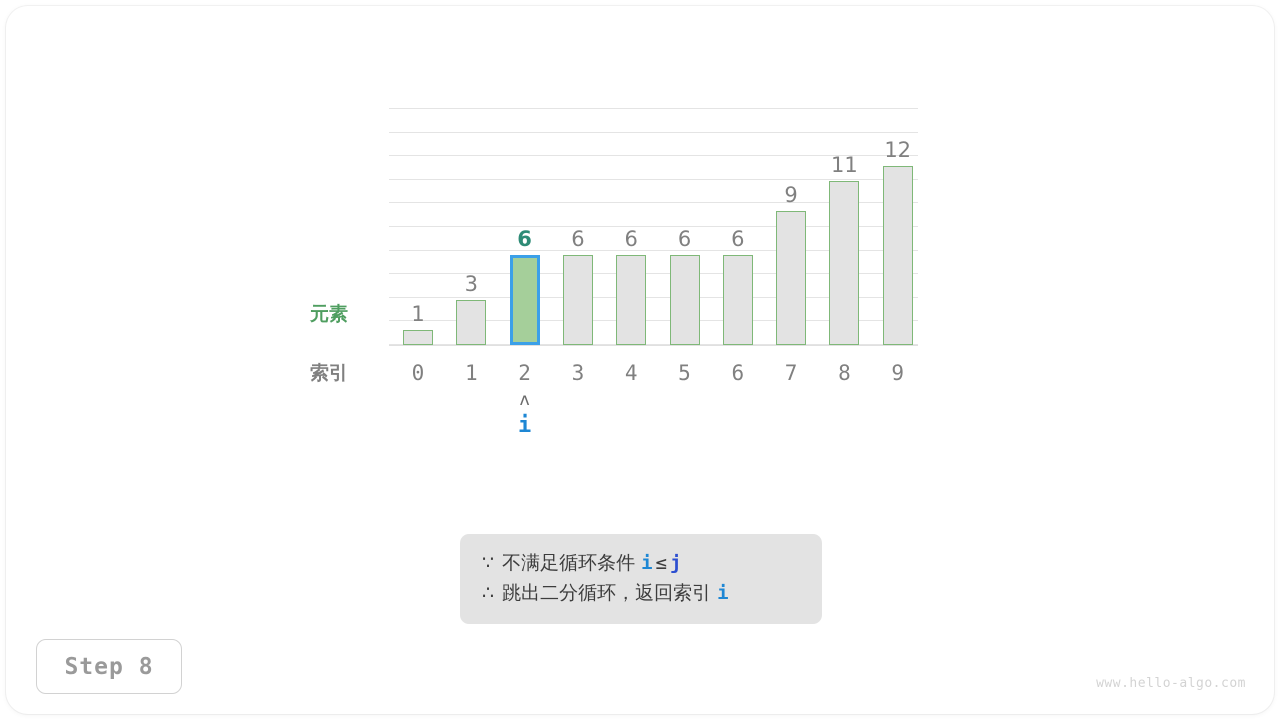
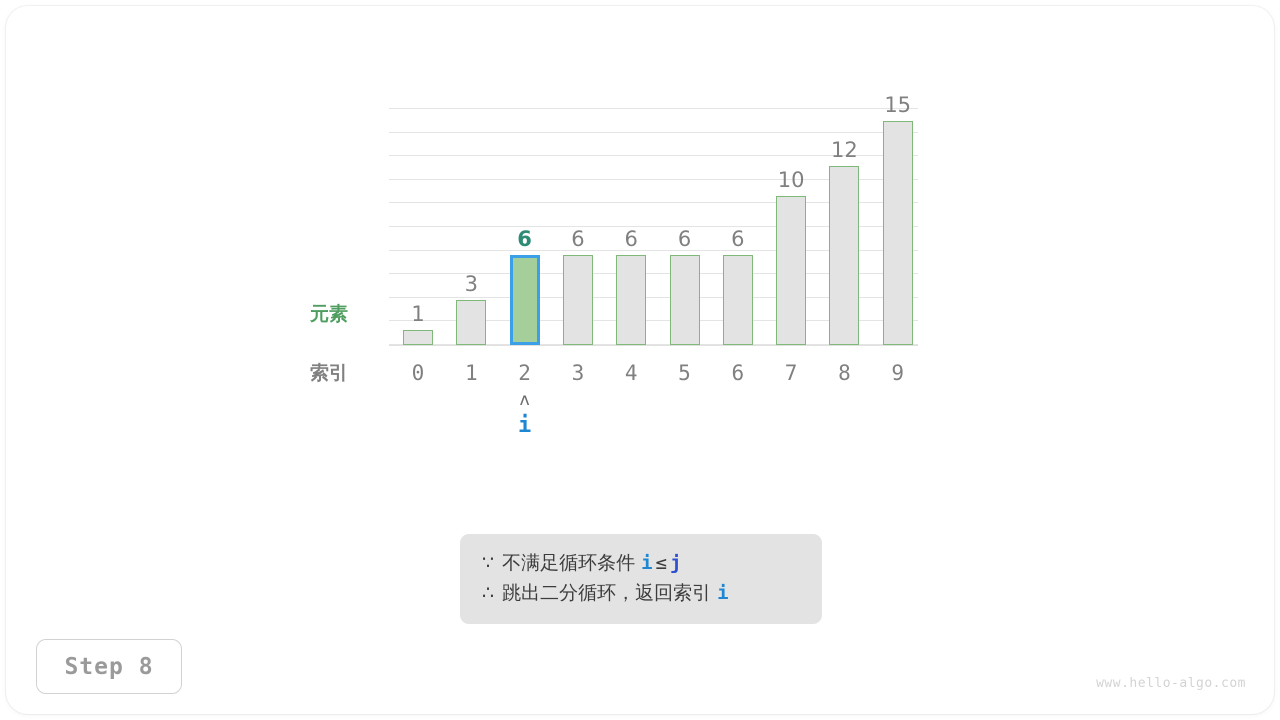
7: 9 -> 10
8: 11 -> 12
9: 12 -> 15
